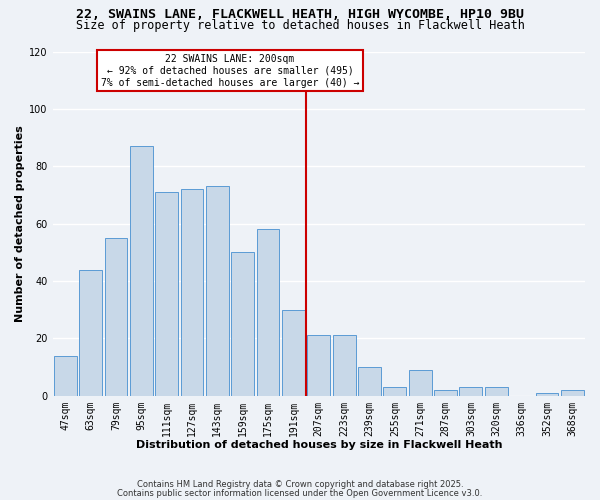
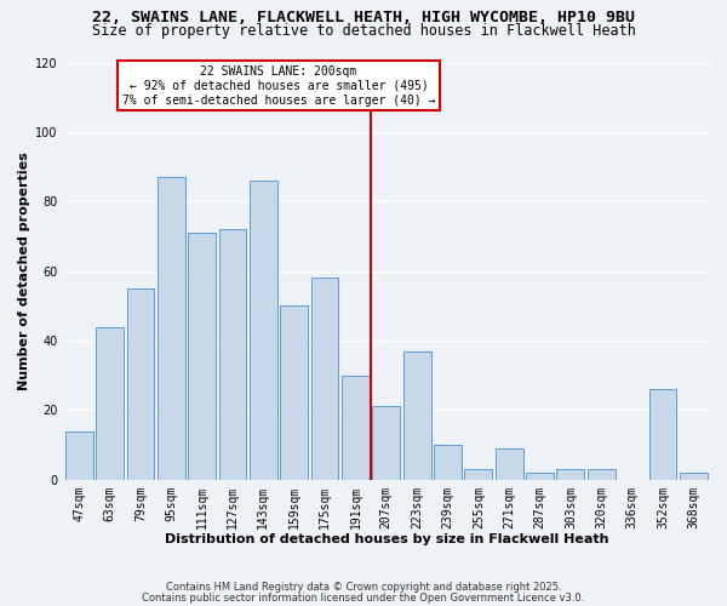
143sqm: 73 -> 86
223sqm: 21 -> 37
352sqm: 1 -> 26
